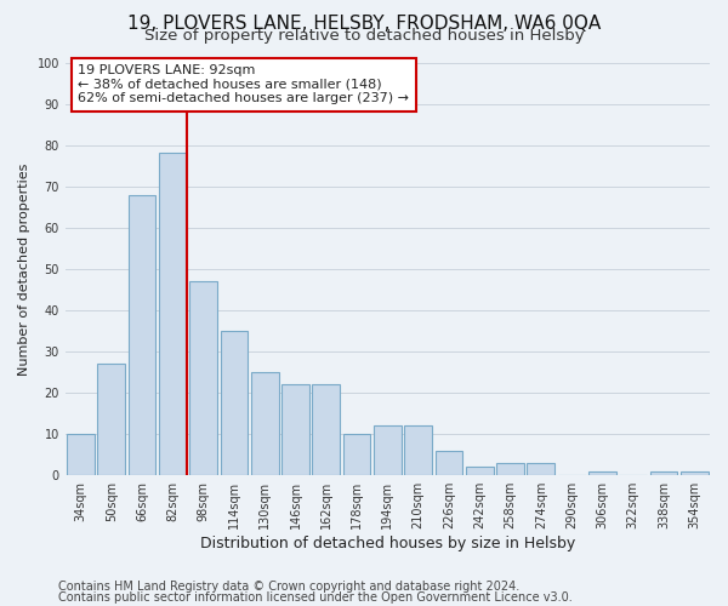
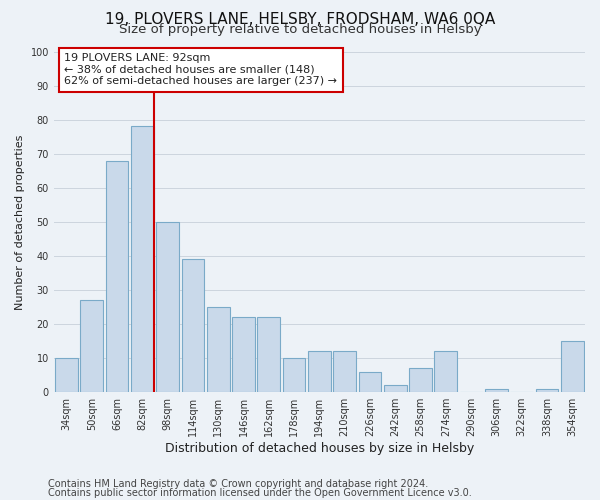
98sqm: 47 -> 50
114sqm: 35 -> 39
258sqm: 3 -> 7
274sqm: 3 -> 12
354sqm: 1 -> 15
